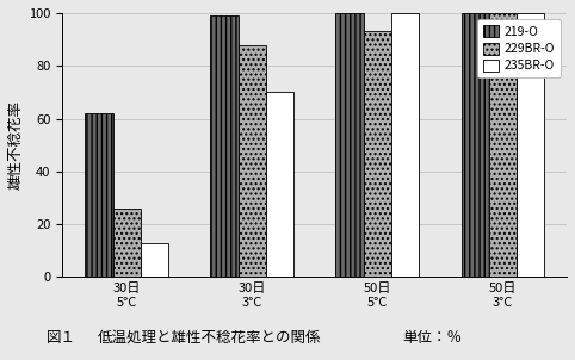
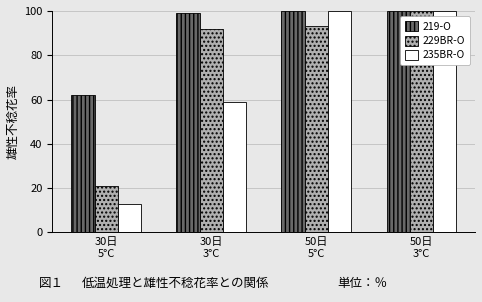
229BR-O/30日 5°C: 26 -> 21
229BR-O/30日 3°C: 88 -> 92
235BR-O/30日 3°C: 70 -> 59
